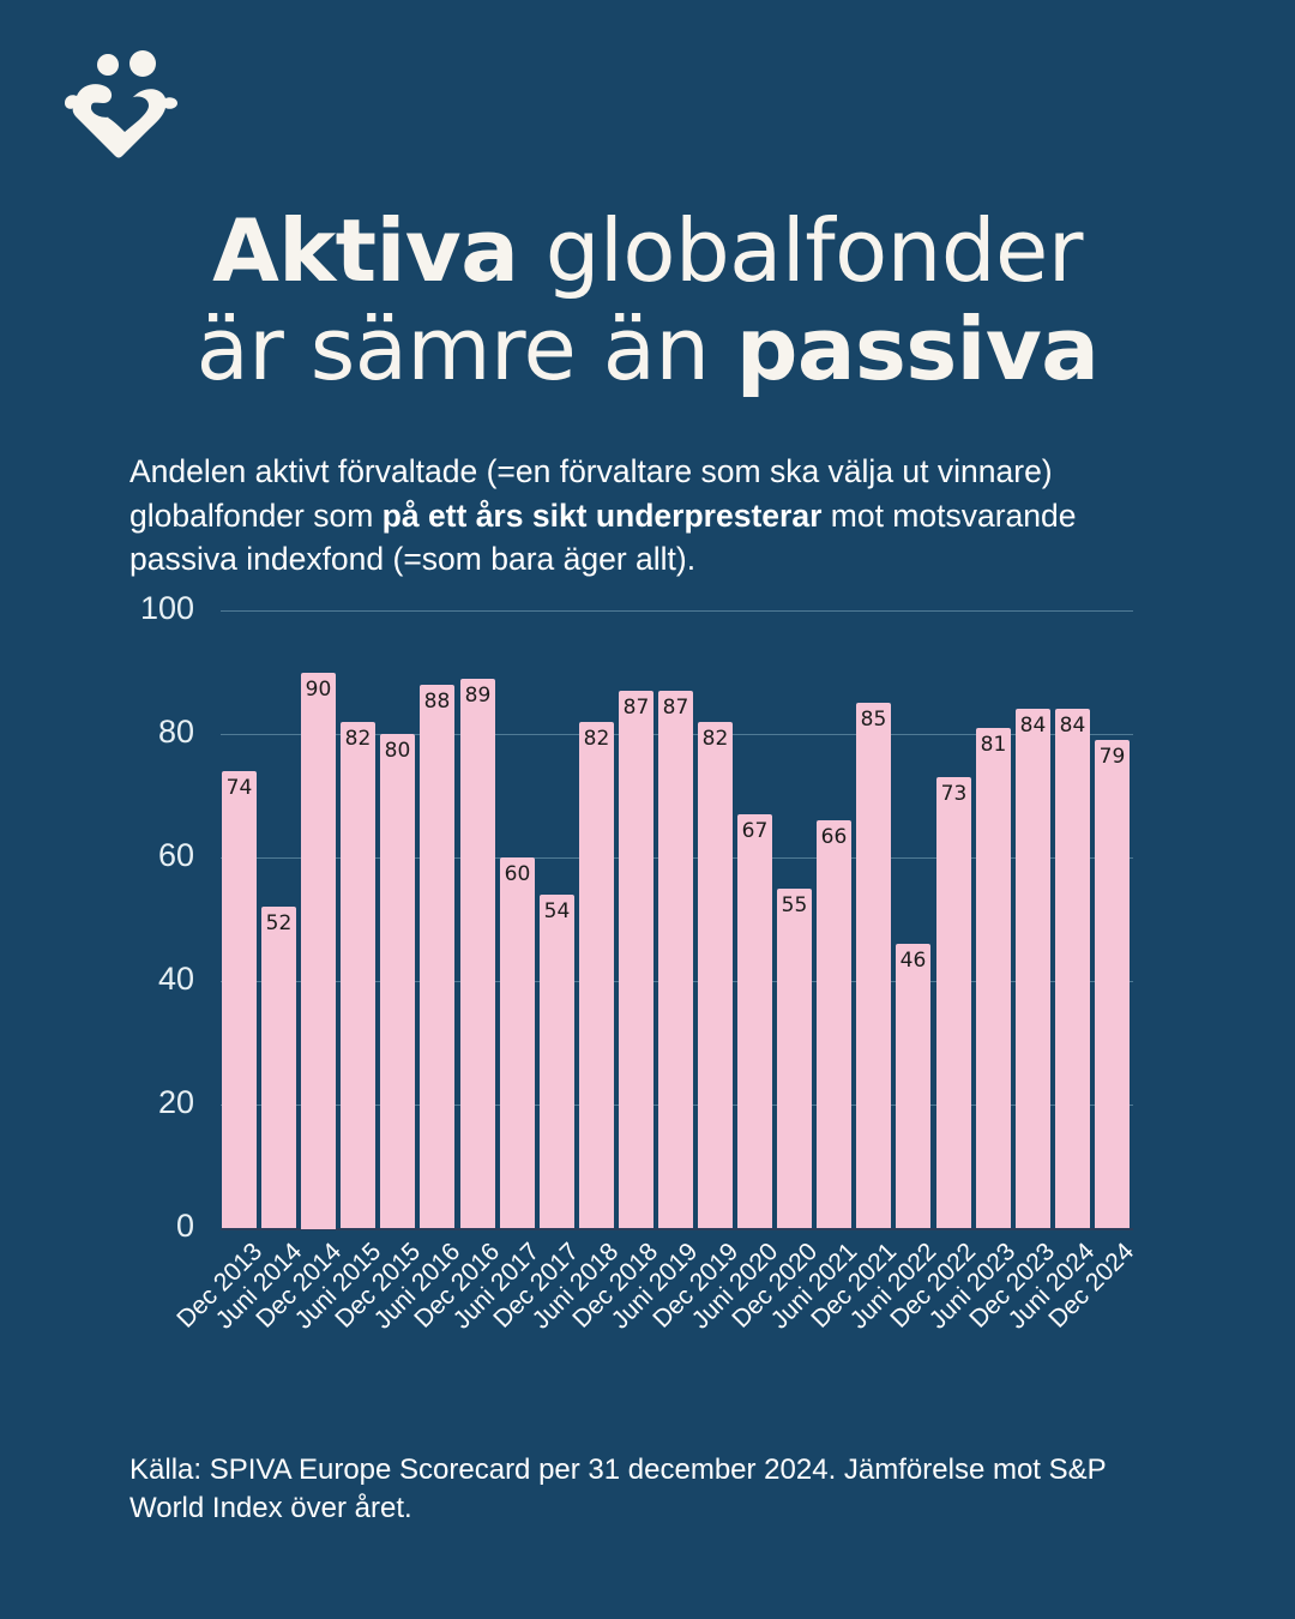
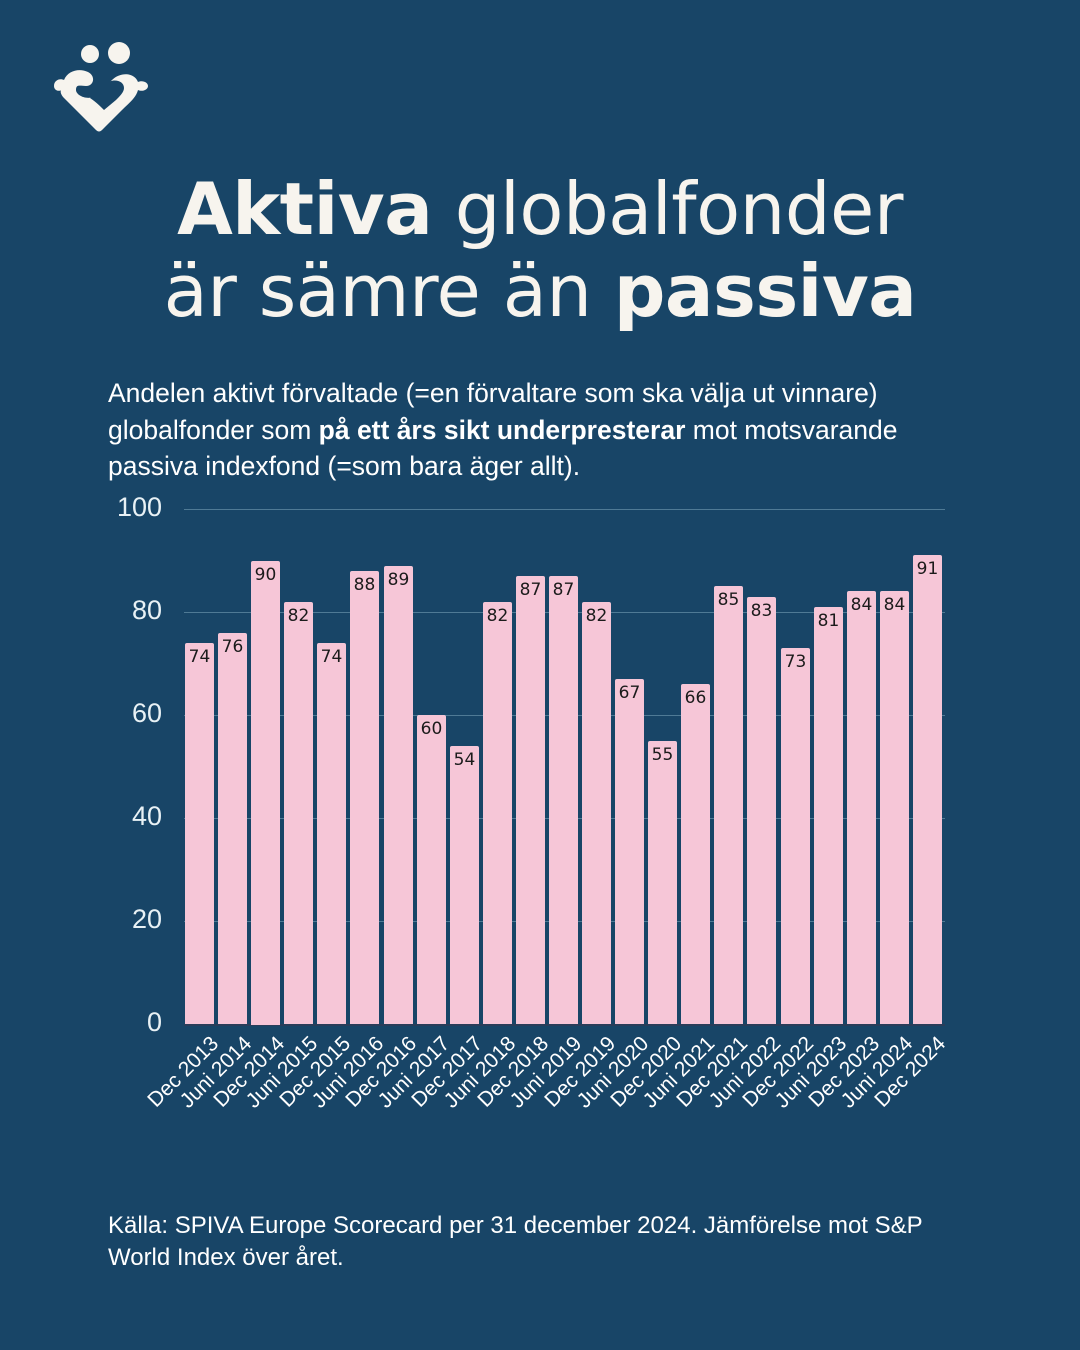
Juni 2014: 52 -> 76
Dec 2015: 80 -> 74
Juni 2022: 46 -> 83
Dec 2024: 79 -> 91
